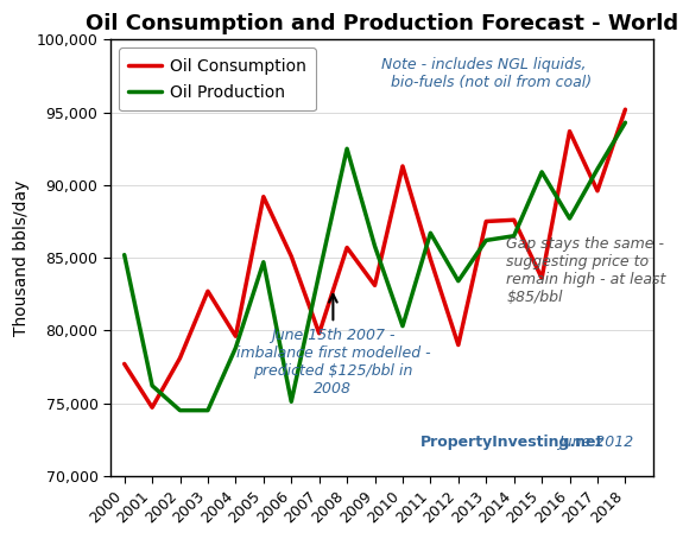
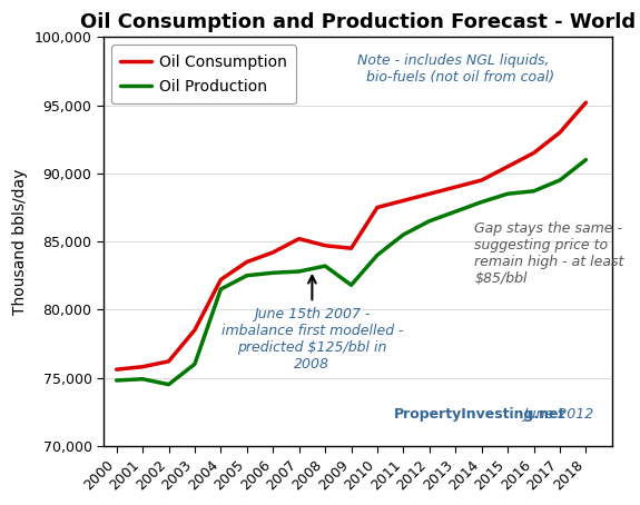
Oil Consumption/2000: 77,700 -> 75,600
Oil Production/2000: 85,200 -> 74,800
Oil Consumption/2001: 74,700 -> 75,800
Oil Production/2001: 76,200 -> 74,900
Oil Consumption/2002: 78,100 -> 76,200
Oil Consumption/2003: 82,700 -> 78,500
Oil Production/2003: 74,500 -> 76,000
Oil Consumption/2004: 79,600 -> 82,200
Oil Production/2004: 78,800 -> 81,500
Oil Consumption/2005: 89,200 -> 83,500
Oil Production/2005: 84,700 -> 82,500
Oil Consumption/2006: 85,100 -> 84,200
Oil Production/2006: 75,100 -> 82,700
Oil Consumption/2007: 79,800 -> 85,200
Oil Production/2007: 83,900 -> 82,800
Oil Consumption/2008: 85,700 -> 84,700
Oil Production/2008: 92,500 -> 83,200
Oil Consumption/2009: 83,100 -> 84,500
Oil Production/2009: 85,800 -> 81,800
Oil Consumption/2010: 91,300 -> 87,500
Oil Production/2010: 80,300 -> 84,000
Oil Consumption/2011: 84,900 -> 88,000
Oil Production/2011: 86,700 -> 85,500
Oil Consumption/2012: 79,000 -> 88,500
Oil Production/2012: 83,400 -> 86,500
Oil Consumption/2013: 87,500 -> 89,000
Oil Production/2013: 86,200 -> 87,200
Oil Consumption/2014: 87,600 -> 89,500
Oil Production/2014: 86,500 -> 87,900
Oil Consumption/2015: 83,600 -> 90,500
Oil Production/2015: 90,900 -> 88,500
Oil Consumption/2016: 93,700 -> 91,500
Oil Production/2016: 87,700 -> 88,700
Oil Consumption/2017: 89,600 -> 93,000
Oil Production/2017: 91,100 -> 89,500
Oil Production/2018: 94,300 -> 91,000
